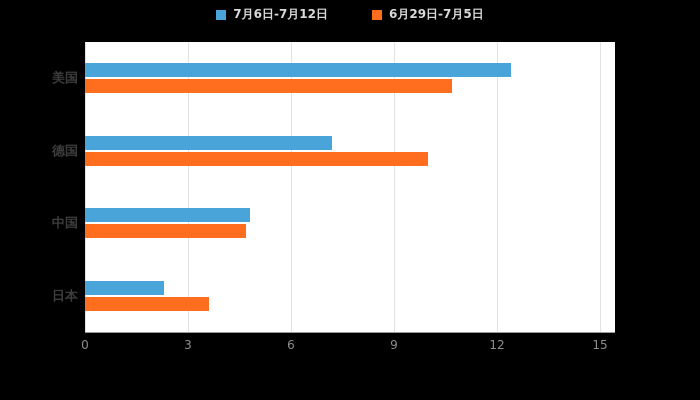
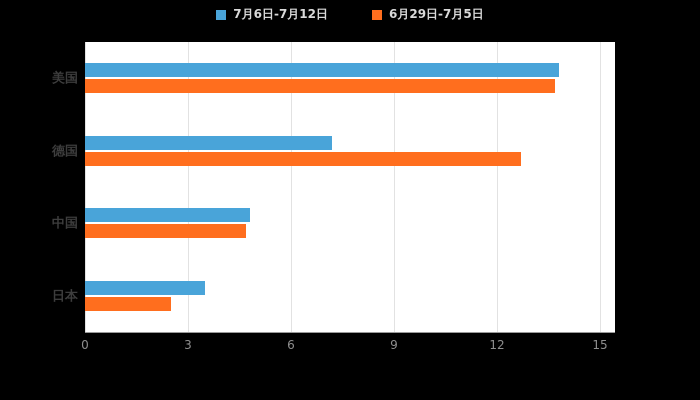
7月6日-7月12日/美国: 12.4 -> 13.8
6月29日-7月5日/美国: 10.7 -> 13.7
6月29日-7月5日/德国: 10.0 -> 12.7
7月6日-7月12日/日本: 2.3 -> 3.5
6月29日-7月5日/日本: 3.6 -> 2.5
